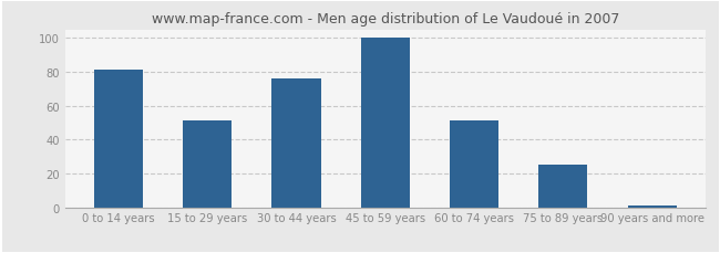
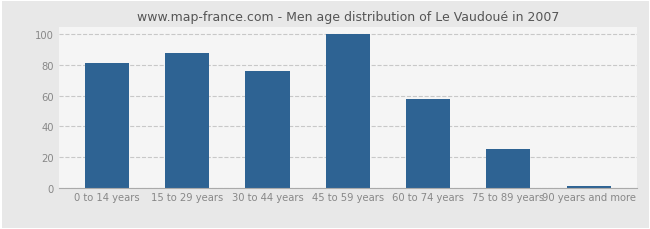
15 to 29 years: 51 -> 88
60 to 74 years: 51 -> 58
